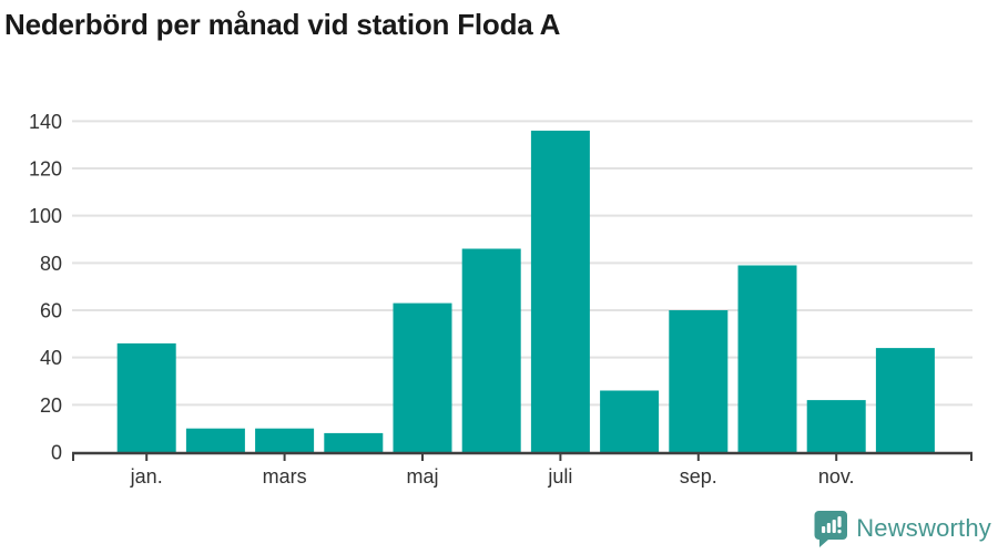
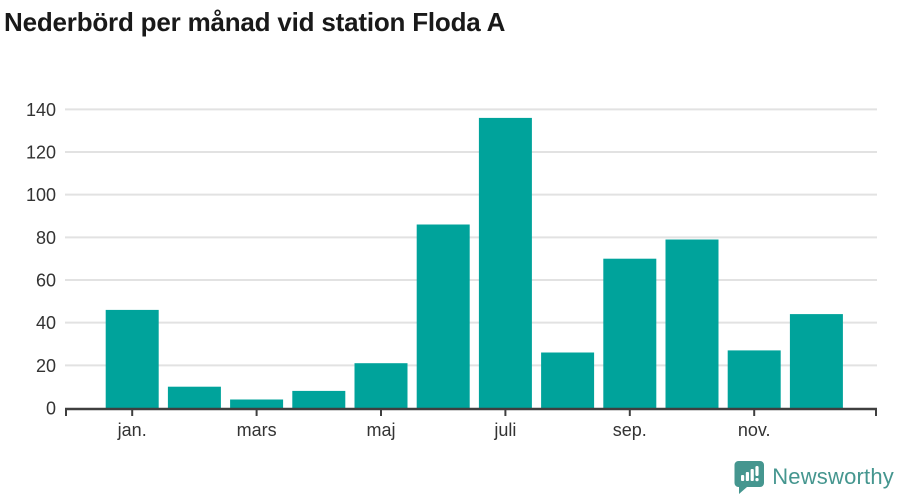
mars: 10 -> 4
maj: 63 -> 21
sep.: 60 -> 70
nov.: 22 -> 27
